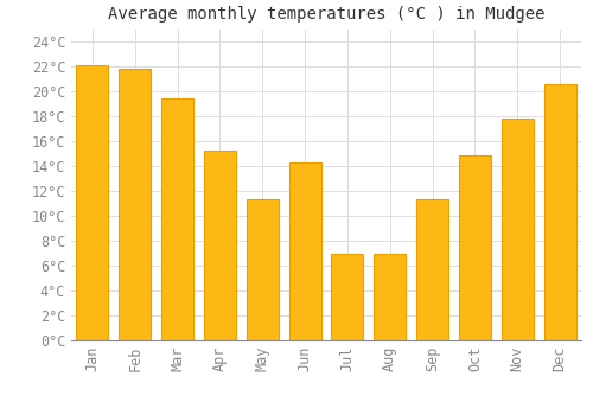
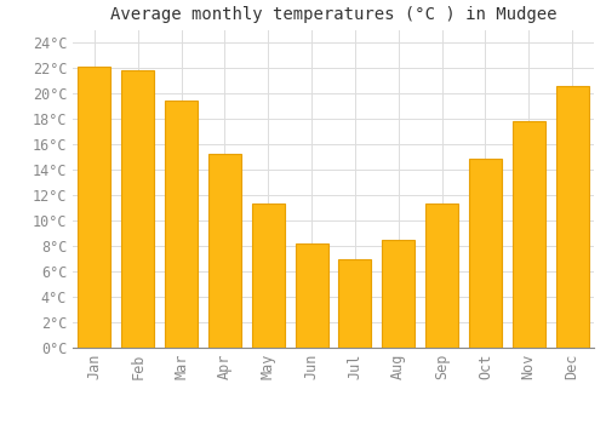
Jun: 14.3°C -> 8.2°C
Aug: 7.0°C -> 8.5°C
